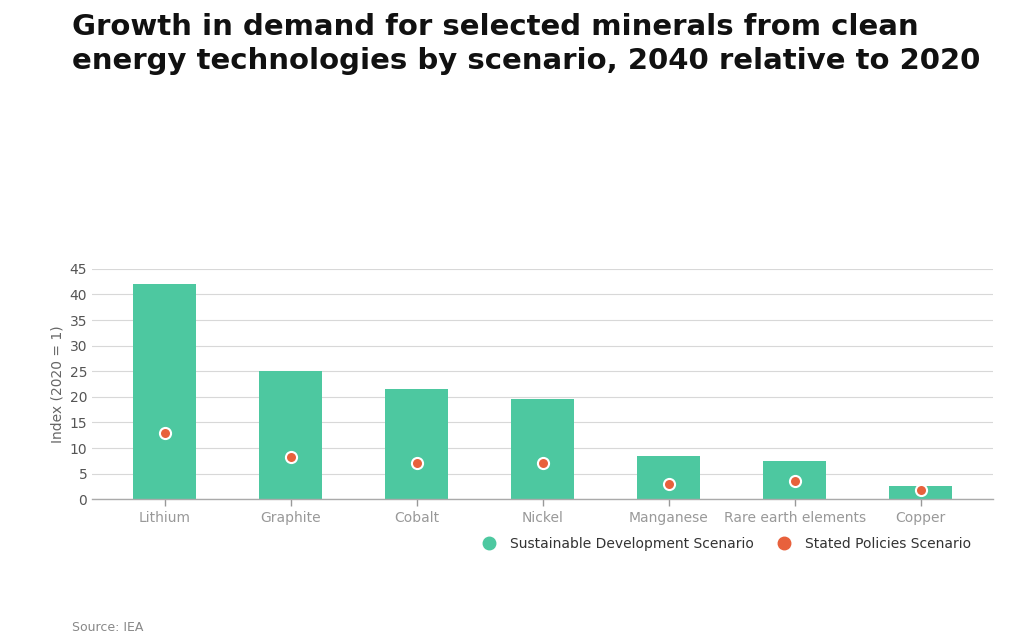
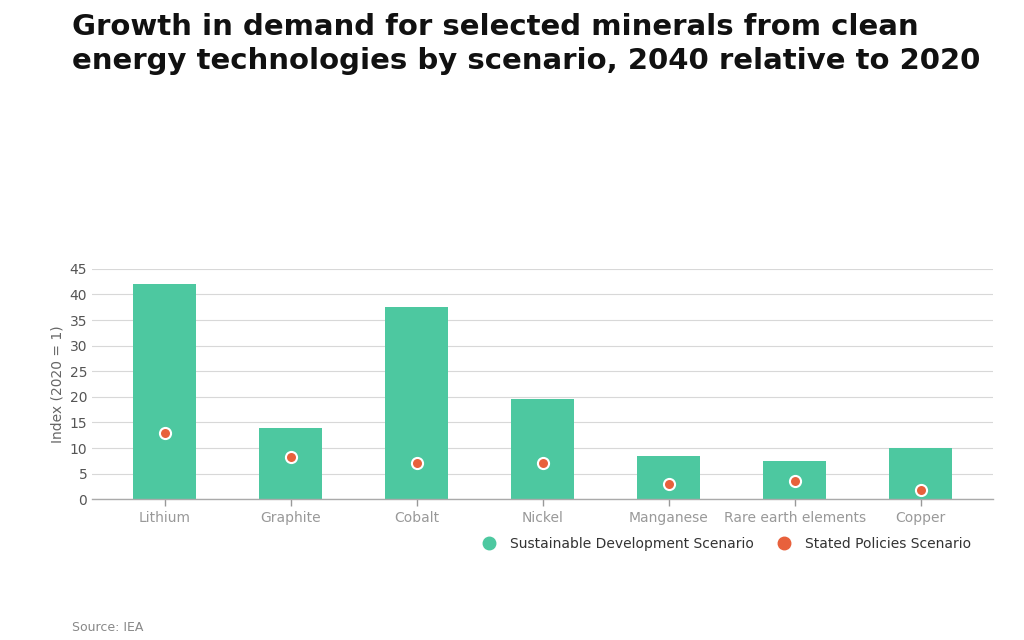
Graphite: 25.0 -> 14.0
Cobalt: 21.5 -> 37.6
Copper: 2.5 -> 10.0
